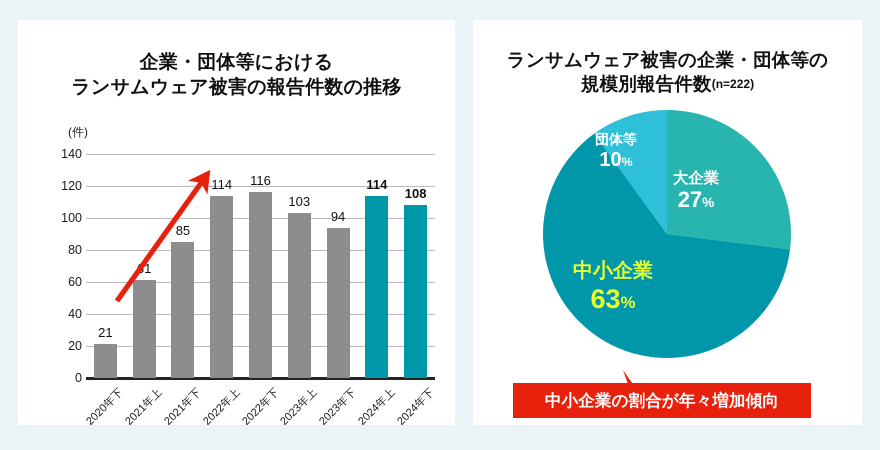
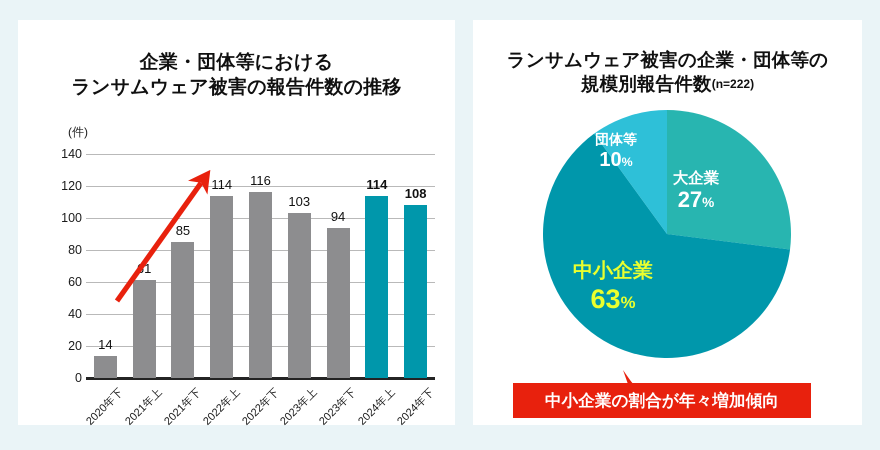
企業・団体等におけるランサムウェア被害の報告件数の推移/2020年下: 21 -> 14
